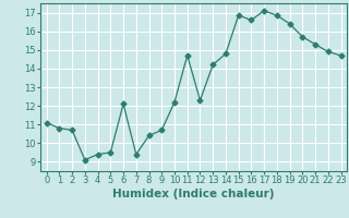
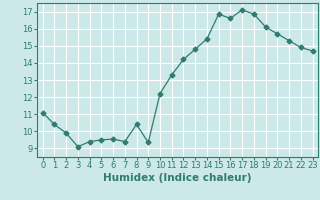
1: 10.8 -> 10.4
2: 10.7 -> 9.9
6: 12.1 -> 9.6
9: 10.7 -> 9.3
11: 14.7 -> 13.3
12: 12.3 -> 14.2
13: 14.2 -> 14.8
14: 14.8 -> 15.4
19: 16.4 -> 16.1
